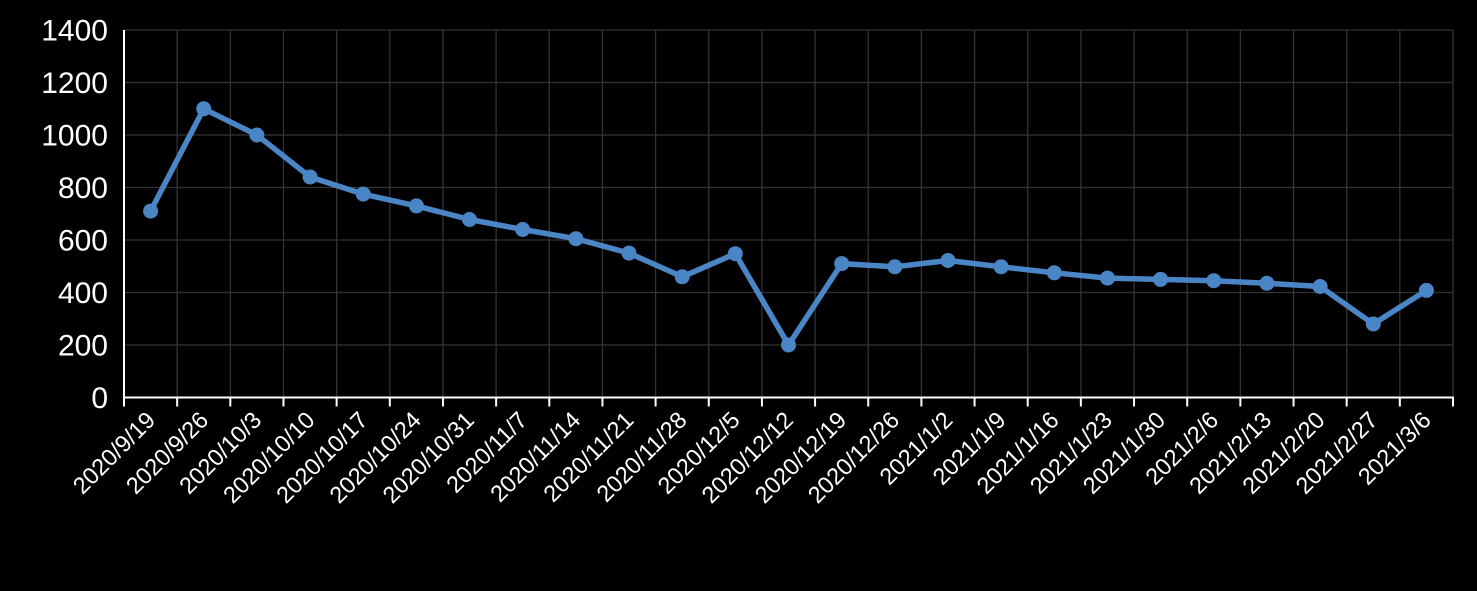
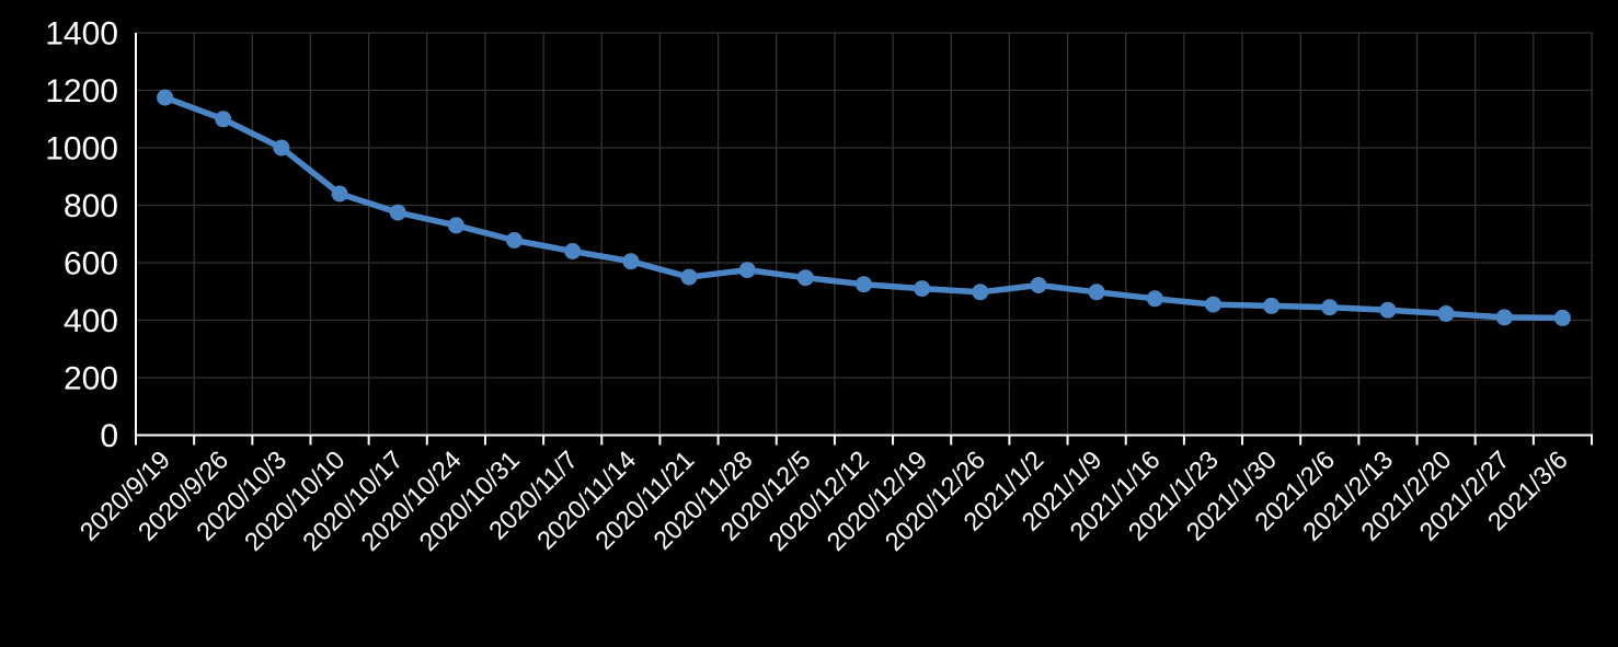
2020/9/19: 710 -> 1180
2020/11/28: 460 -> 580
2020/12/12: 200 -> 520
2021/2/27: 280 -> 410
